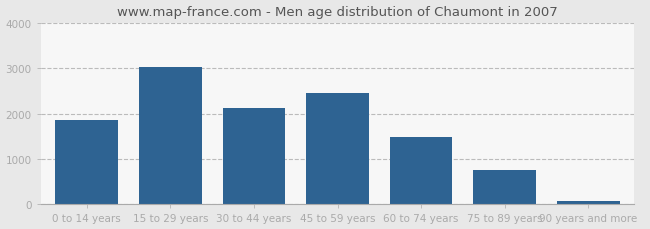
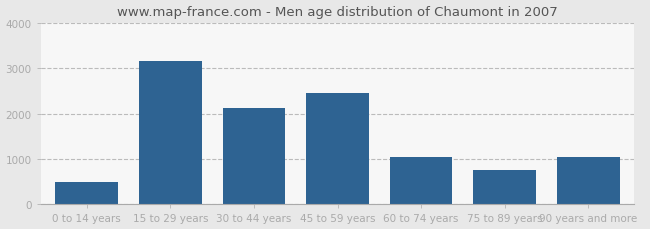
0 to 14 years: 1850 -> 500
15 to 29 years: 3020 -> 3150
60 to 74 years: 1480 -> 1050
90 years and more: 80 -> 1050
